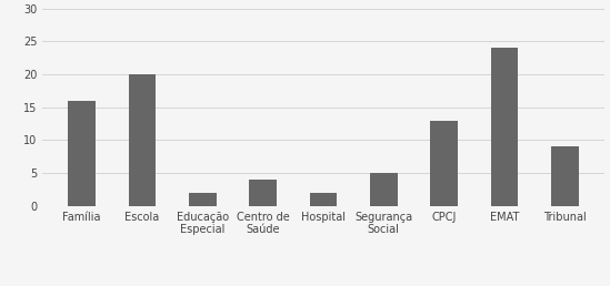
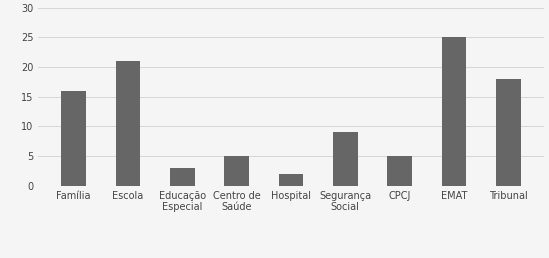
Escola: 20 -> 21
Educação Especial: 2 -> 3
Centro de Saúde: 4 -> 5
Segurança Social: 5 -> 9
CPCJ: 13 -> 5
EMAT: 24 -> 25
Tribunal: 9 -> 18
